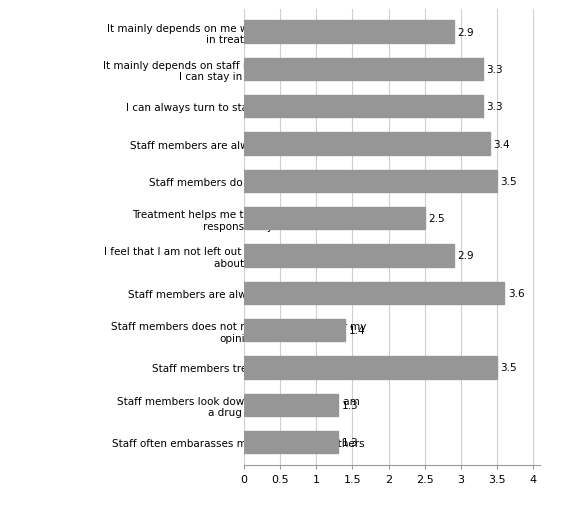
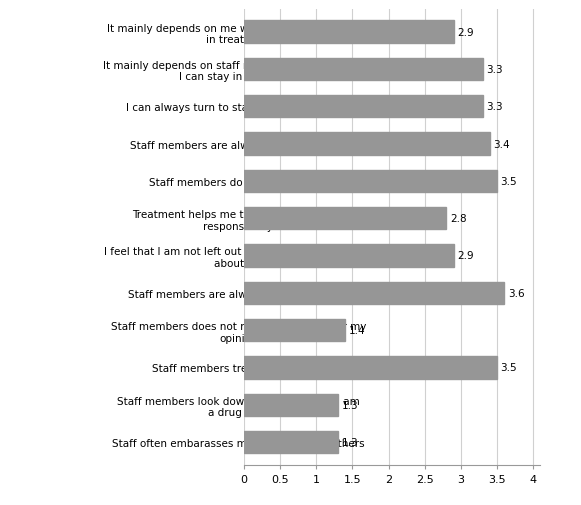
Treatment helps me to learn how to take responsibility: 2.5 -> 2.8
